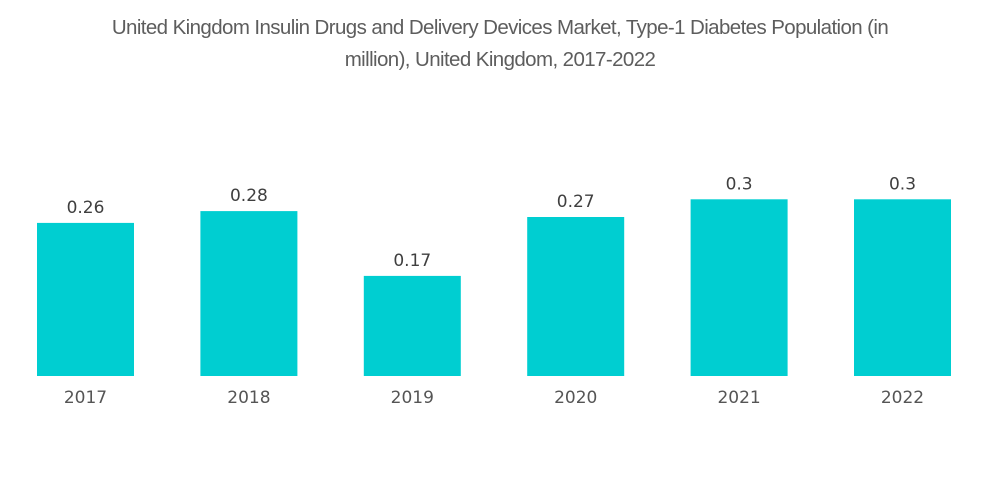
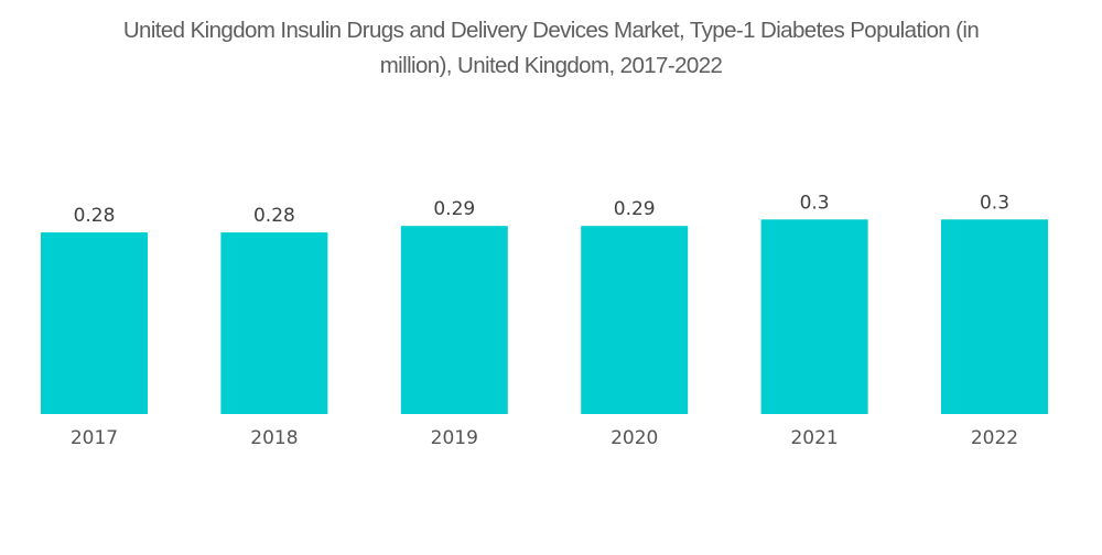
2017: 0.26 -> 0.28
2019: 0.17 -> 0.29
2020: 0.27 -> 0.29
